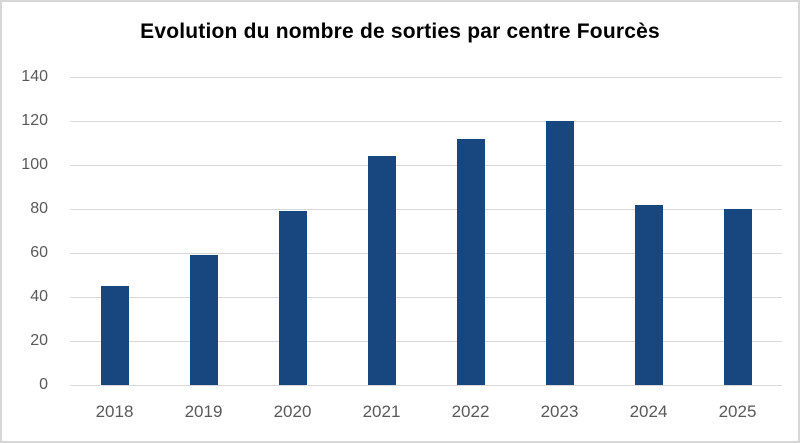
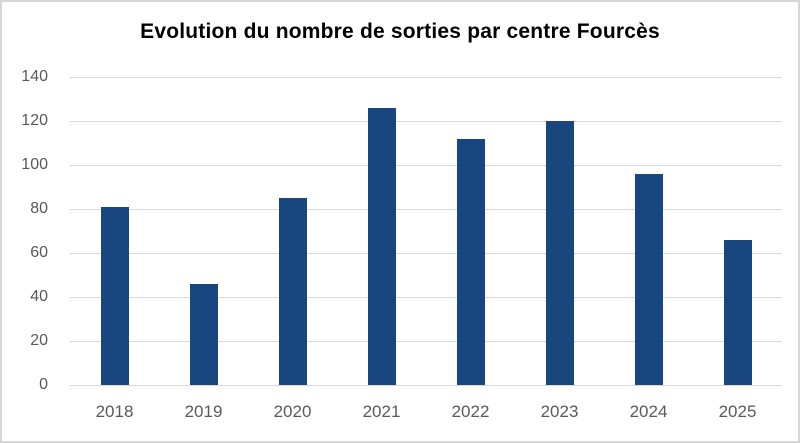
2018: 45 -> 81
2019: 59 -> 46
2020: 79 -> 85
2021: 104 -> 126
2024: 82 -> 96
2025: 80 -> 66
